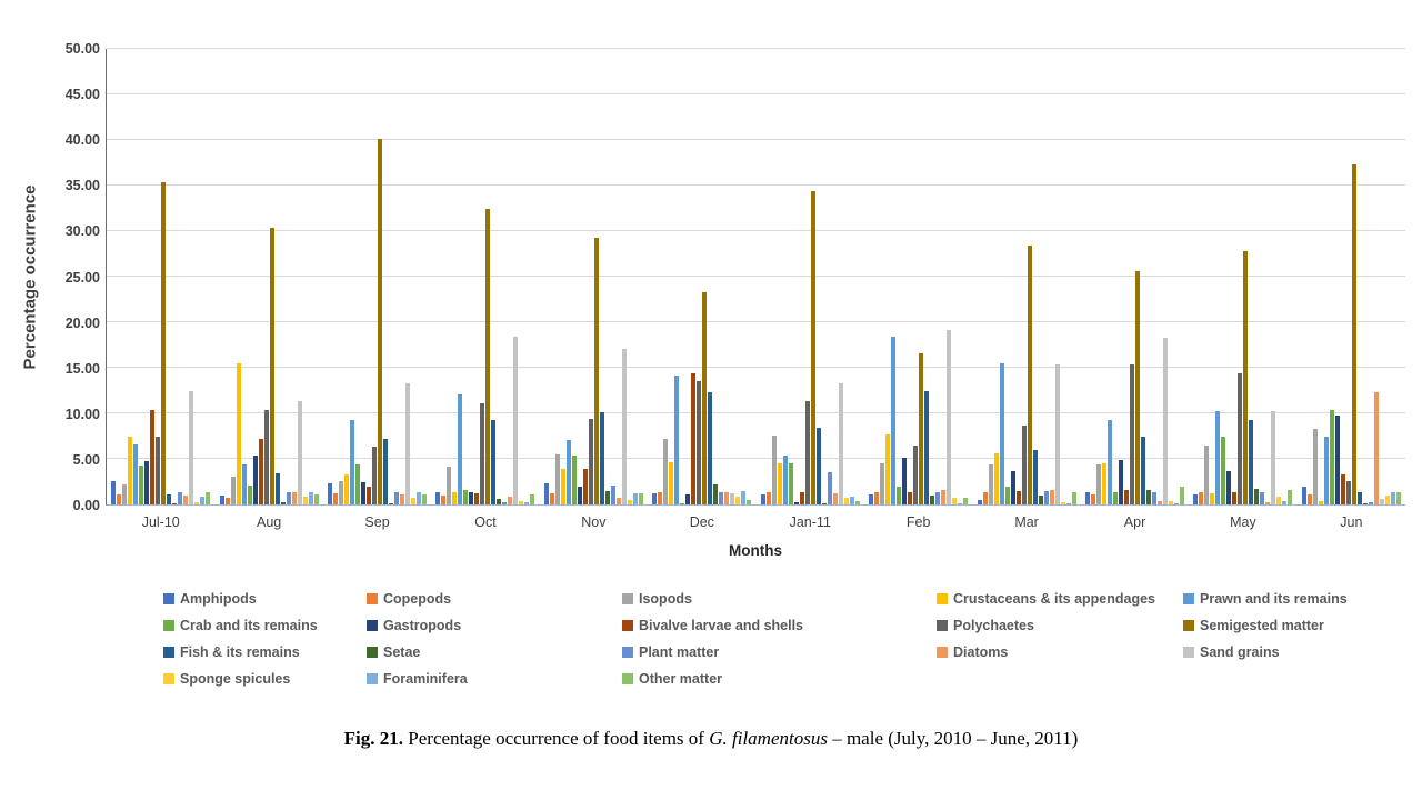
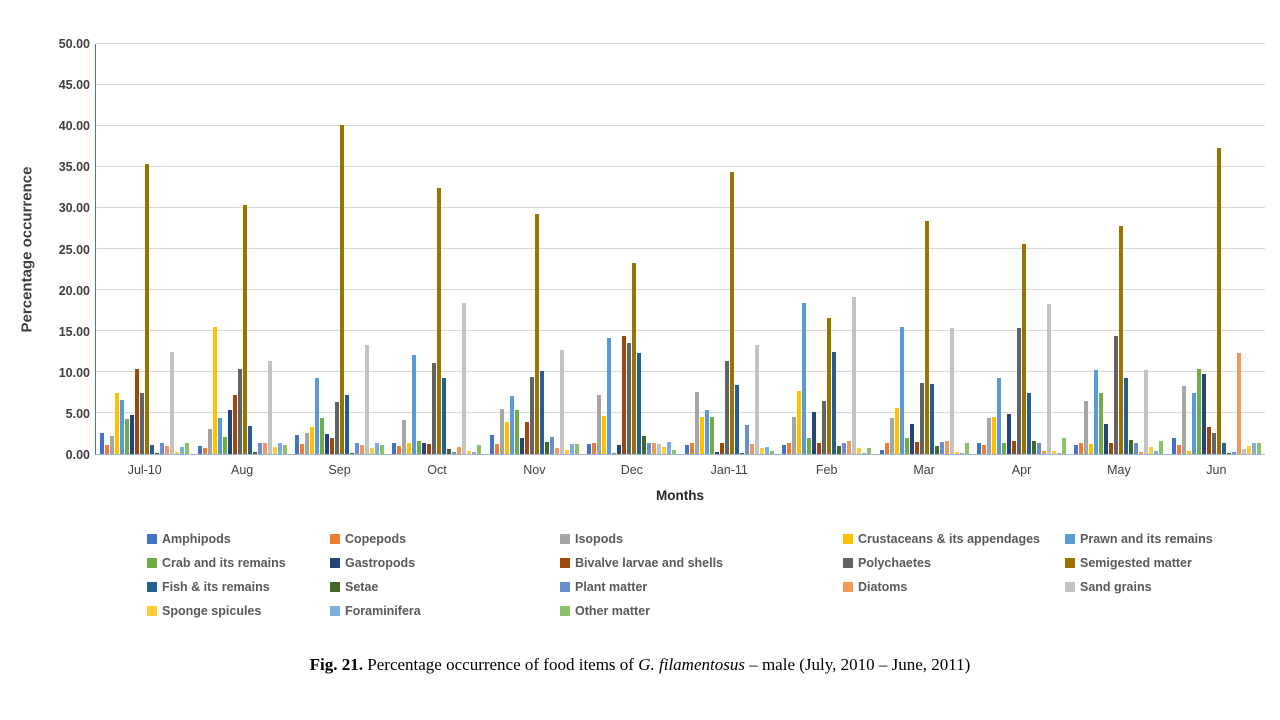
Sand grains/Nov: 17 -> 13
Fish & its remains/Mar: 6 -> 8
